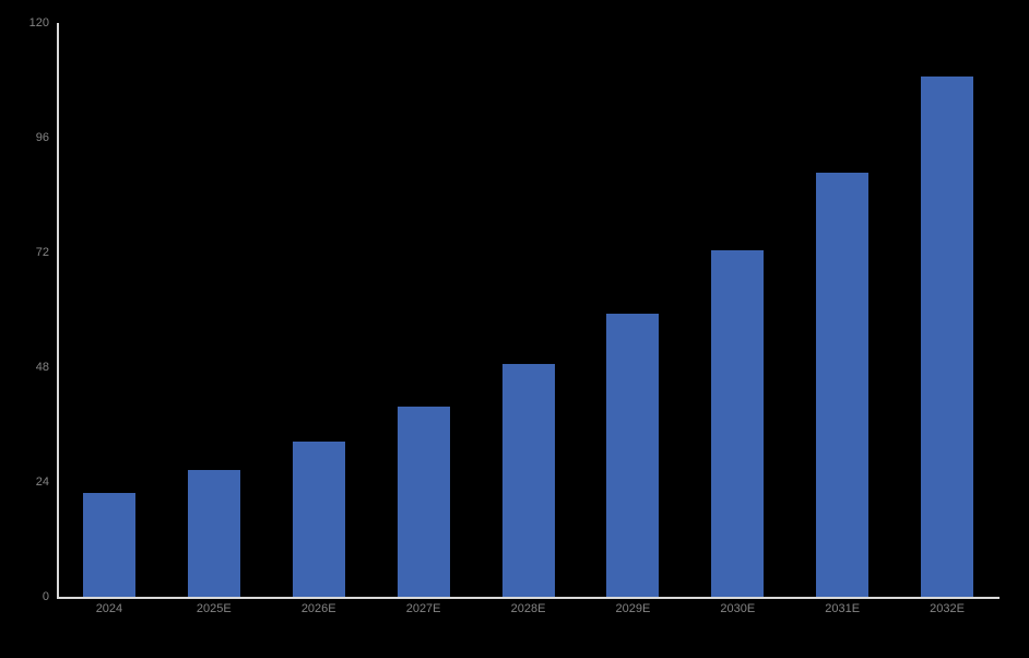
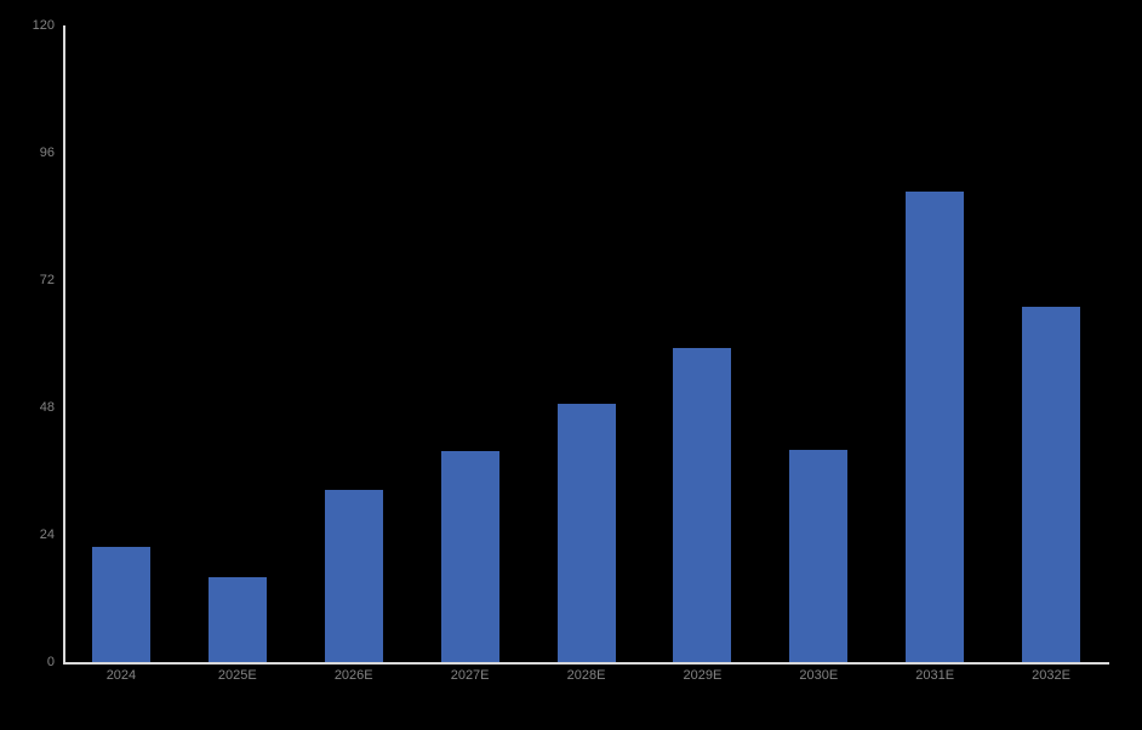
2025E: 26 -> 16
2030E: 72 -> 40
2032E: 109 -> 67
